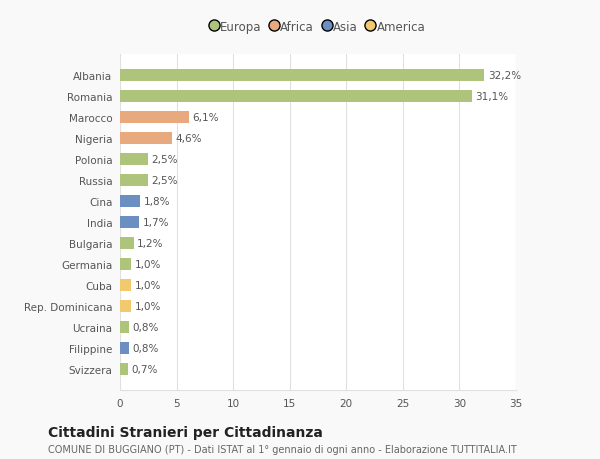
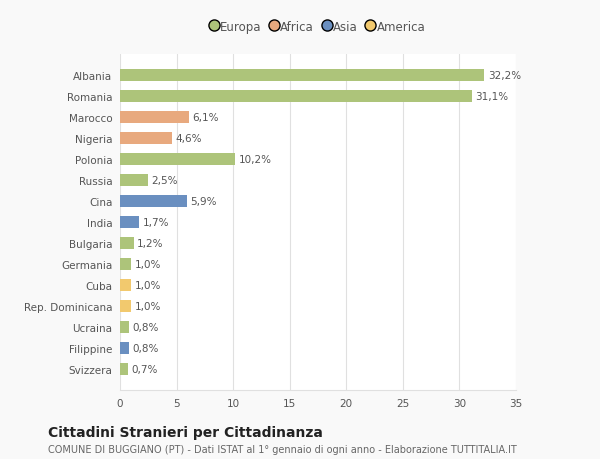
Polonia: 2,5% -> 10,2%
Cina: 1,8% -> 5,9%
